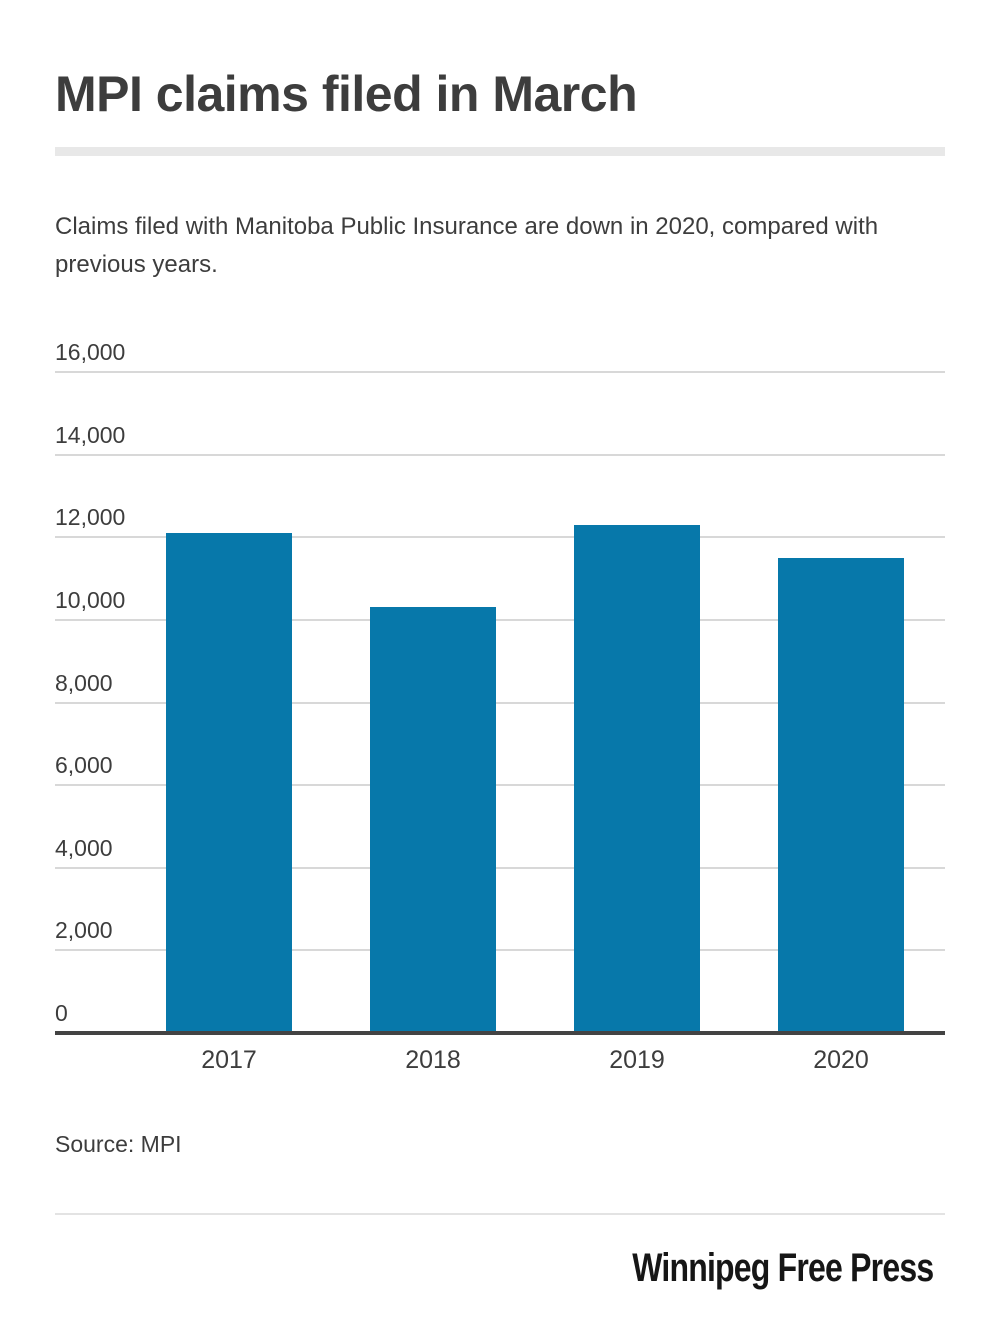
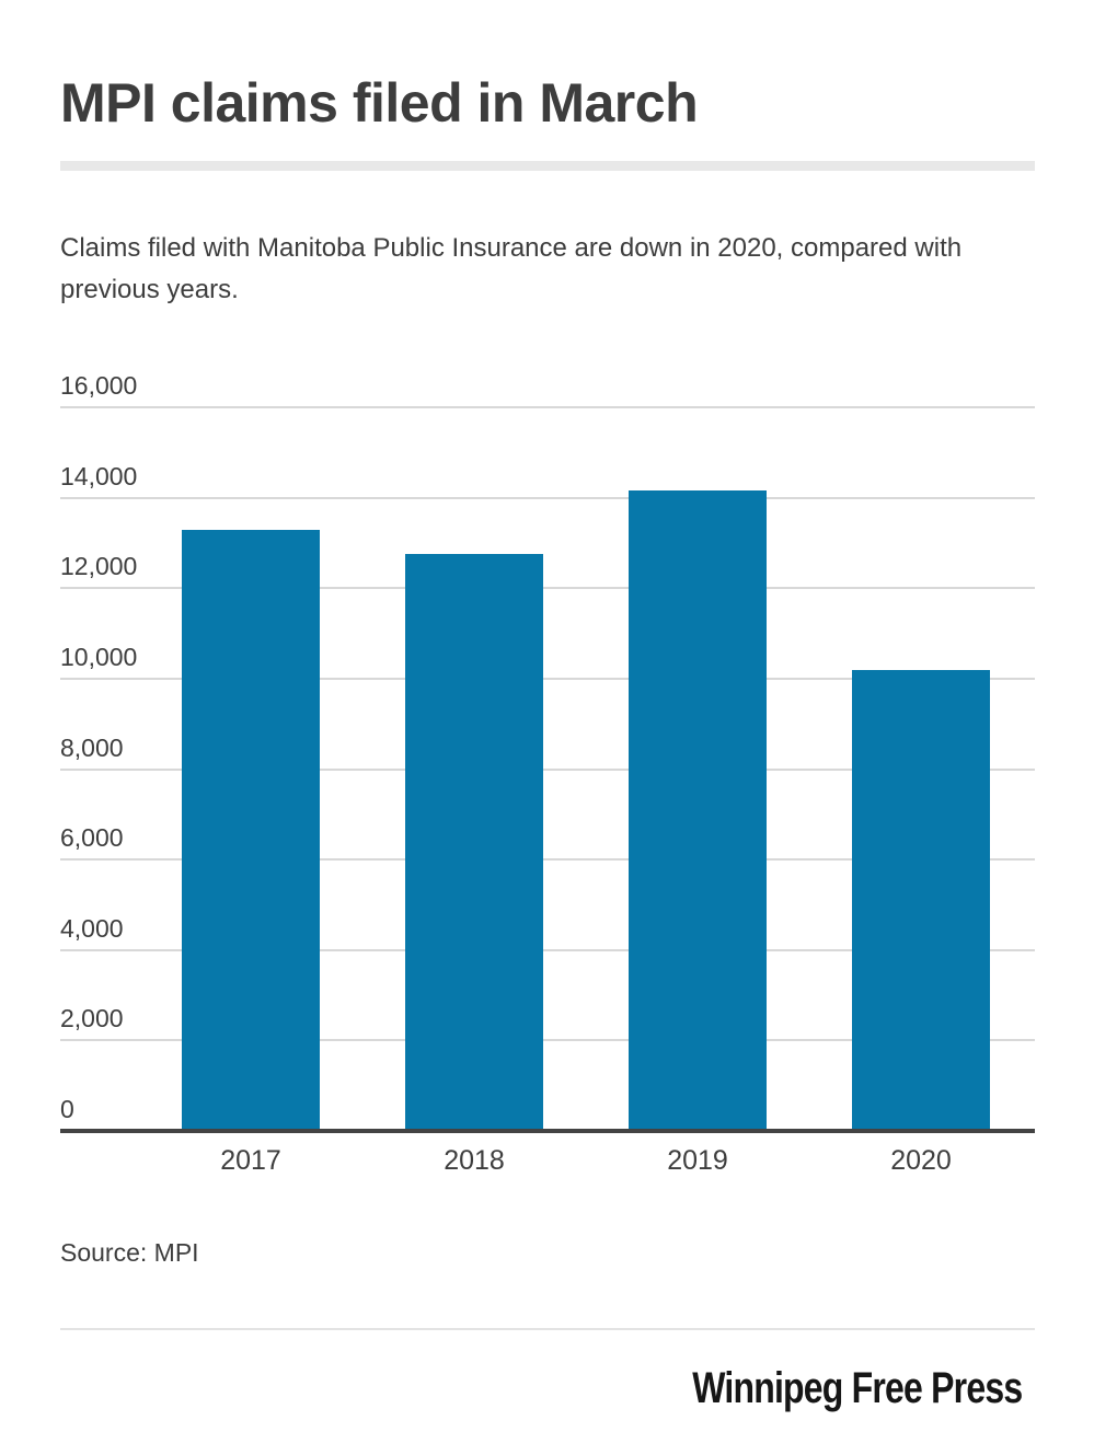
2017: 12100 -> 13300
2018: 10300 -> 12800
2019: 12300 -> 14200
2020: 11500 -> 10200
